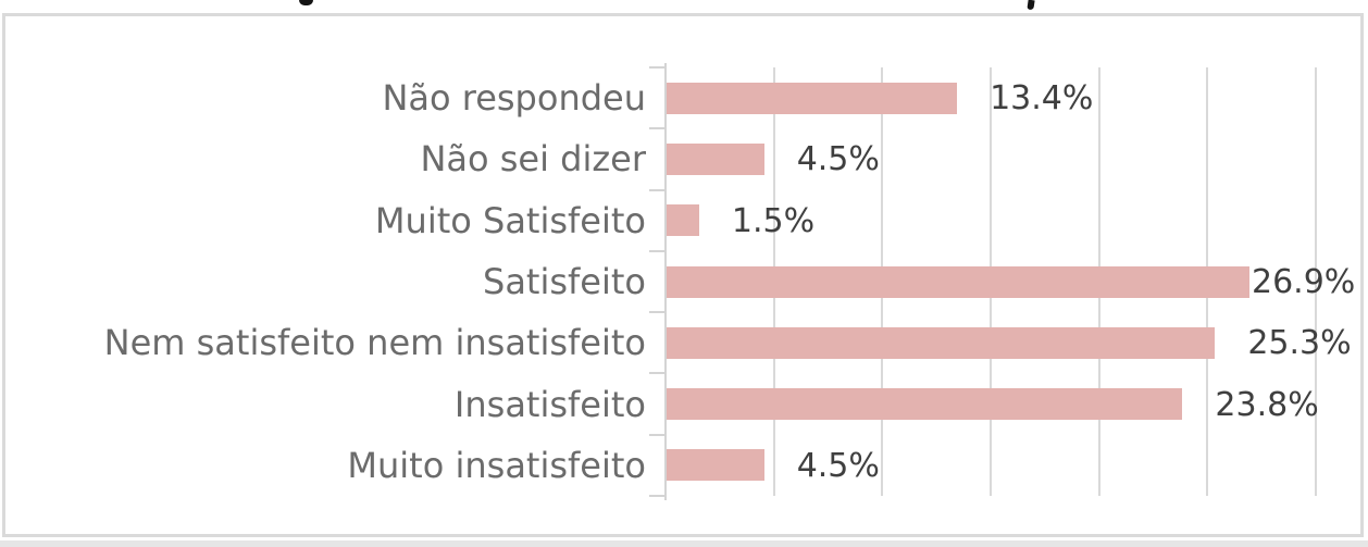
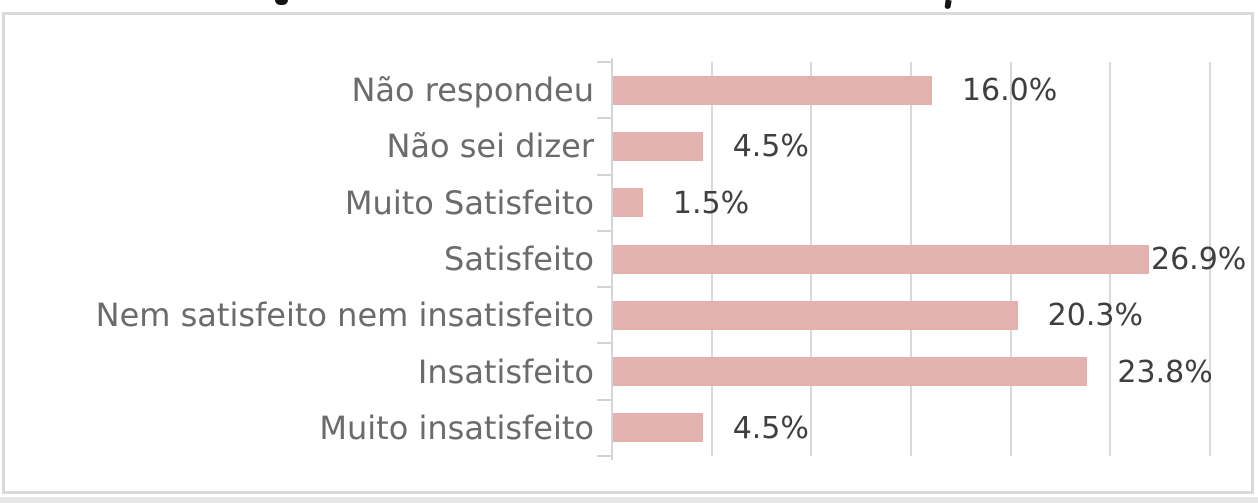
Não respondeu: 13.4% -> 16.0%
Nem satisfeito nem insatisfeito: 25.3% -> 20.3%
